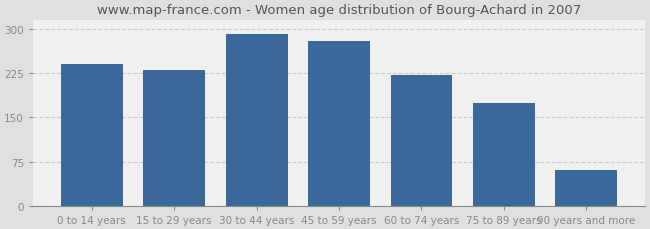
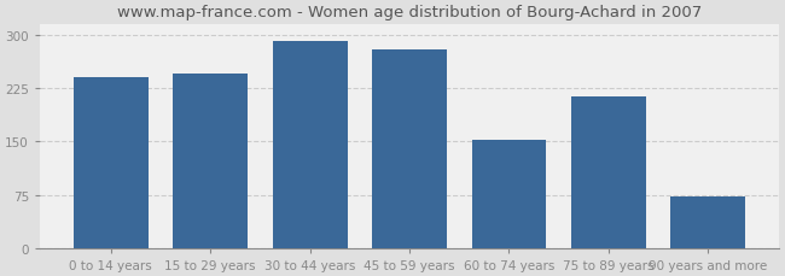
15 to 29 years: 230 -> 246
60 to 74 years: 222 -> 152
75 to 89 years: 175 -> 214
90 years and more: 60 -> 72
